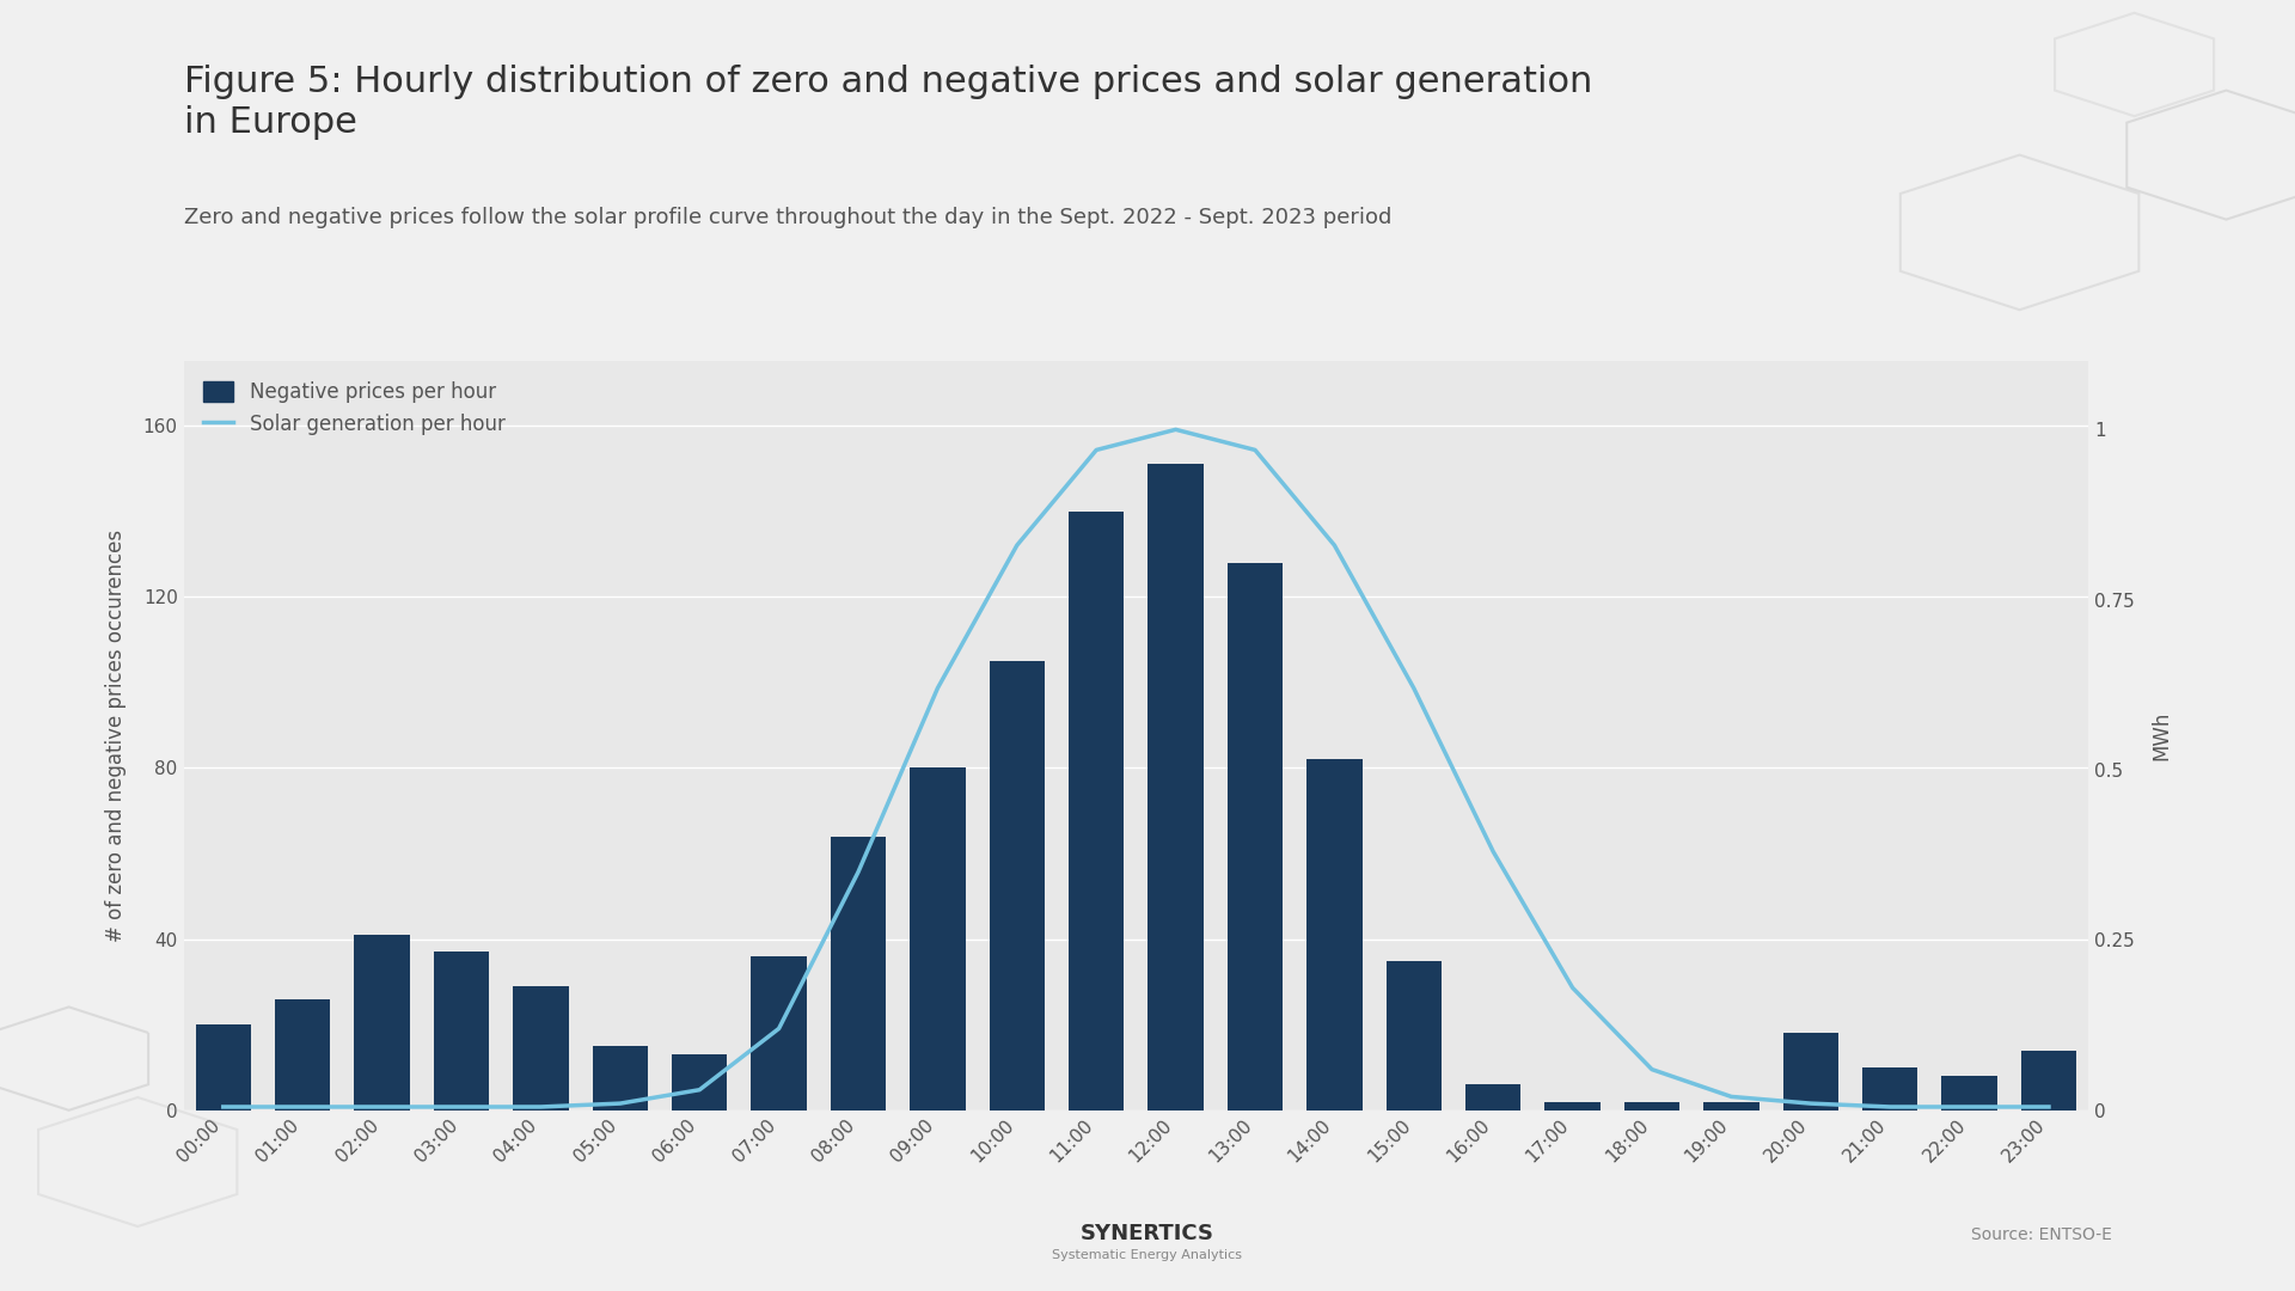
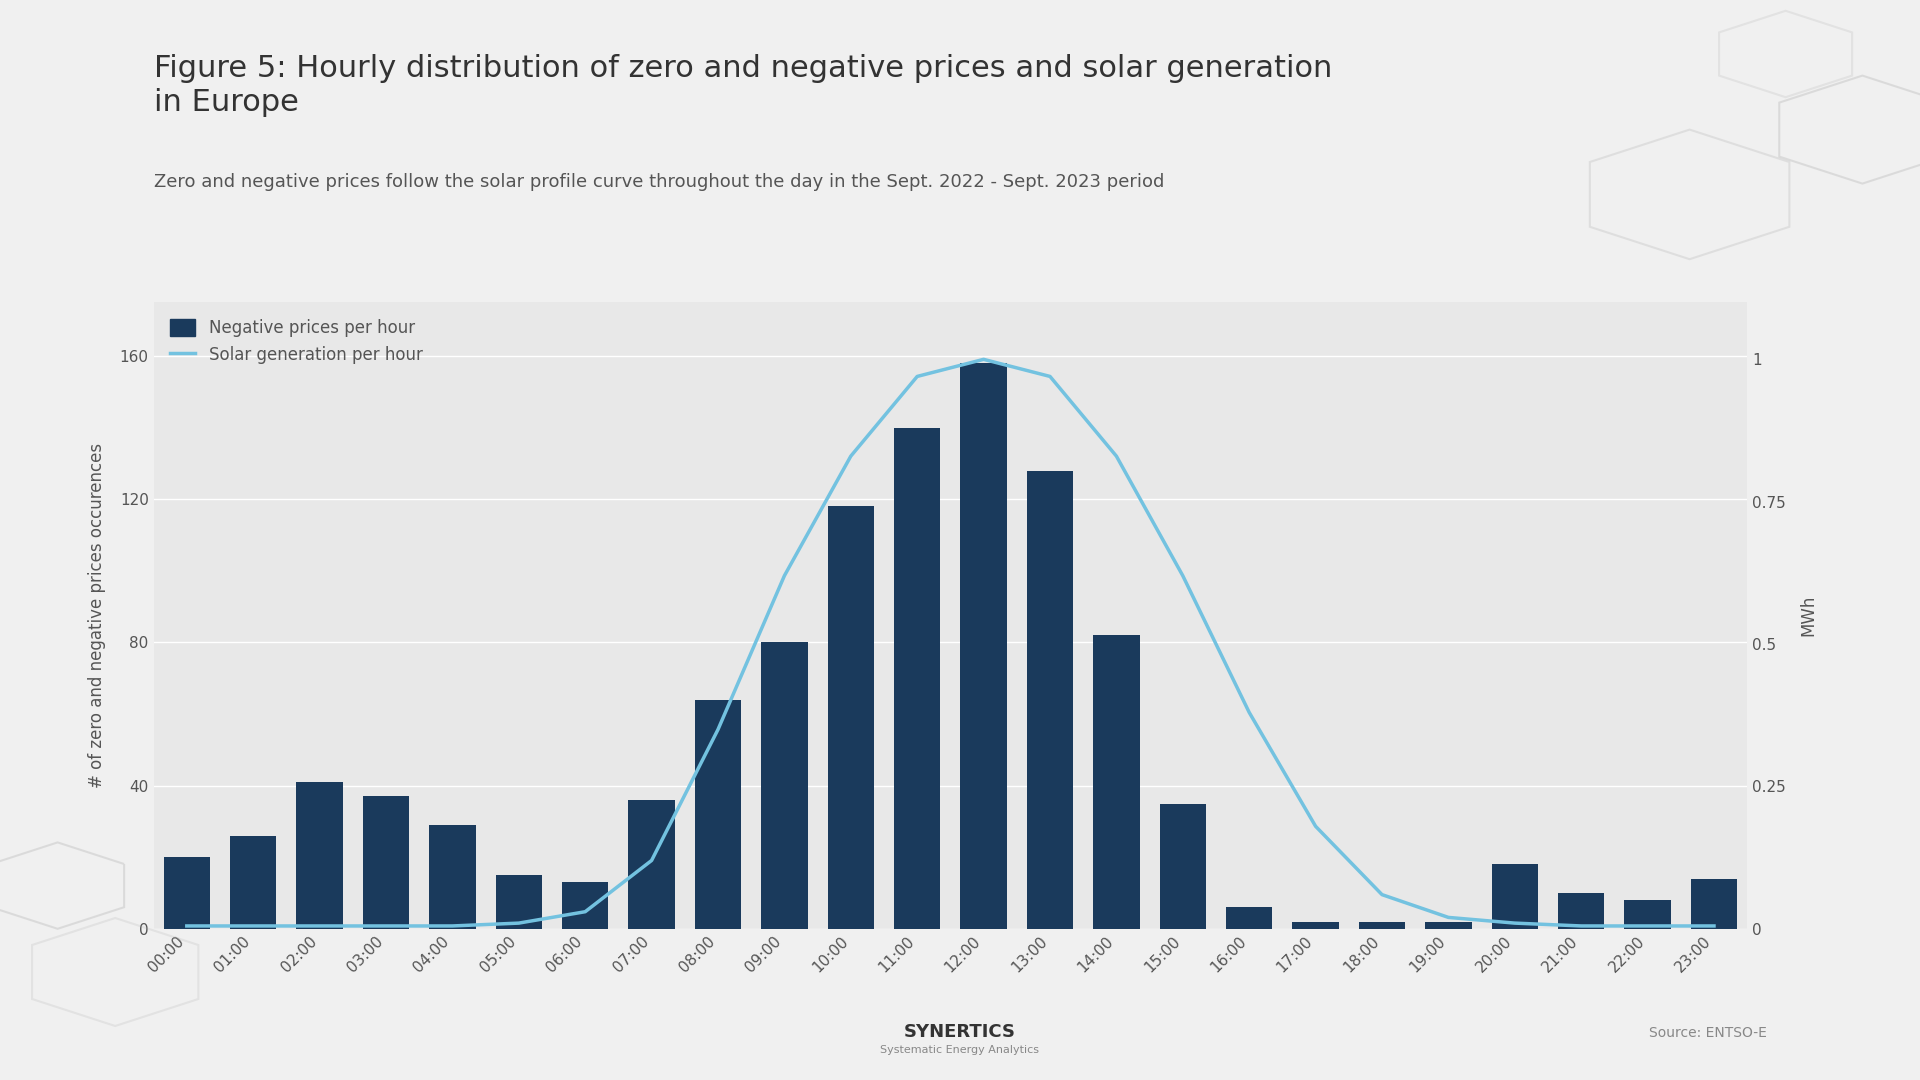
Negative prices per hour/10:00: 105 -> 118
Negative prices per hour/12:00: 151 -> 158
